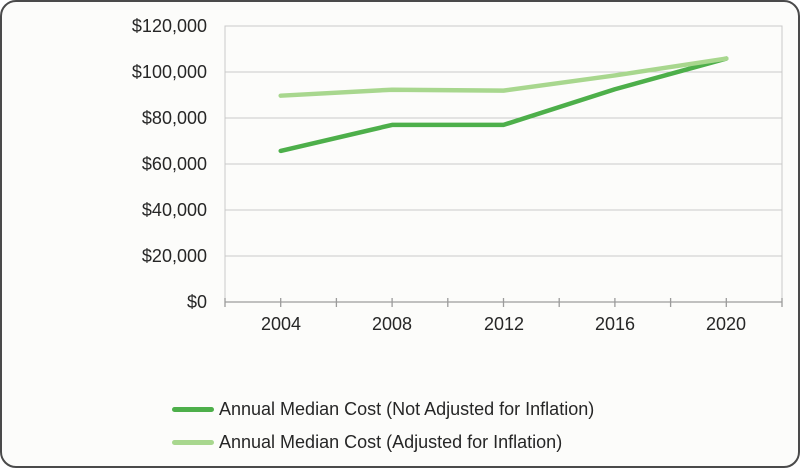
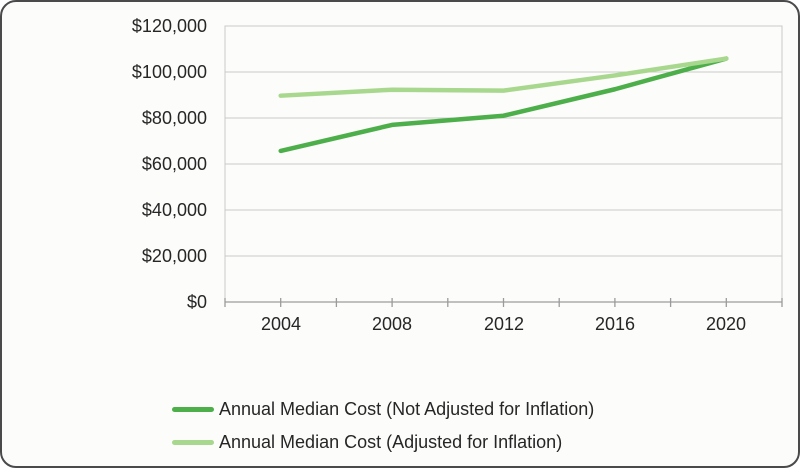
Annual Median Cost (Not Adjusted for Inflation)/2012: $77000 -> $81000
